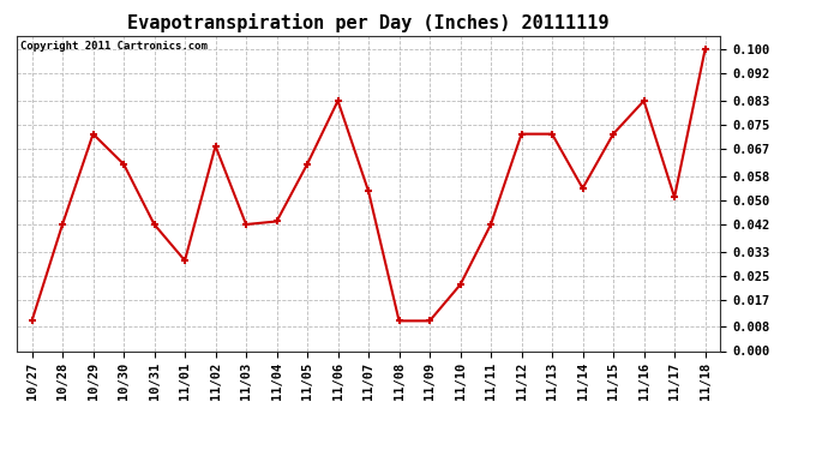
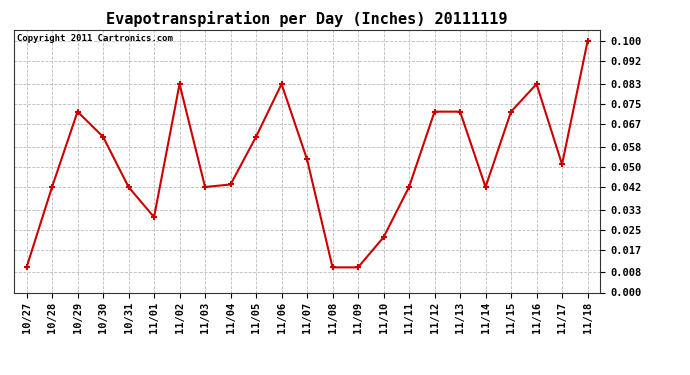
11/02: 0.068 -> 0.083
11/14: 0.054 -> 0.042
